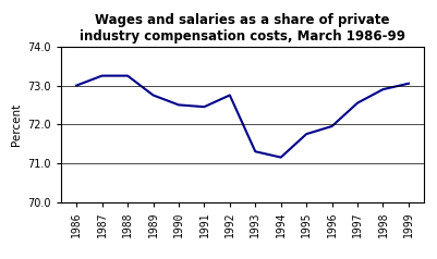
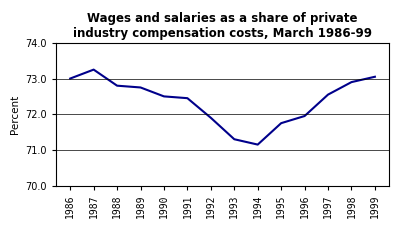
1988: 73.25 -> 72.80
1992: 72.75 -> 71.90
